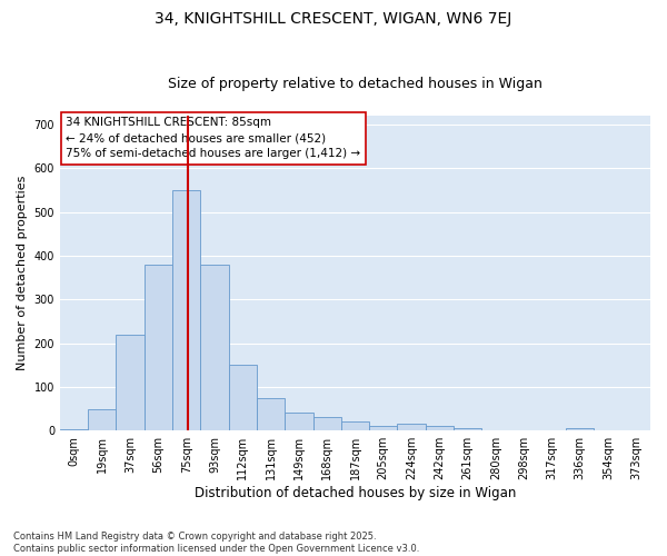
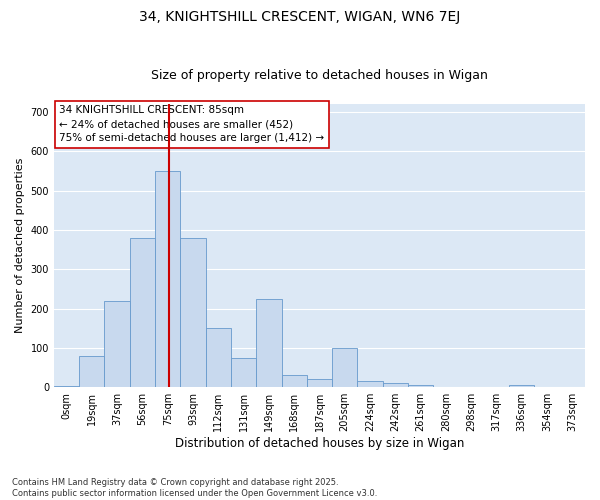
19sqm: 50 -> 80
149sqm: 40 -> 225
205sqm: 10 -> 100
